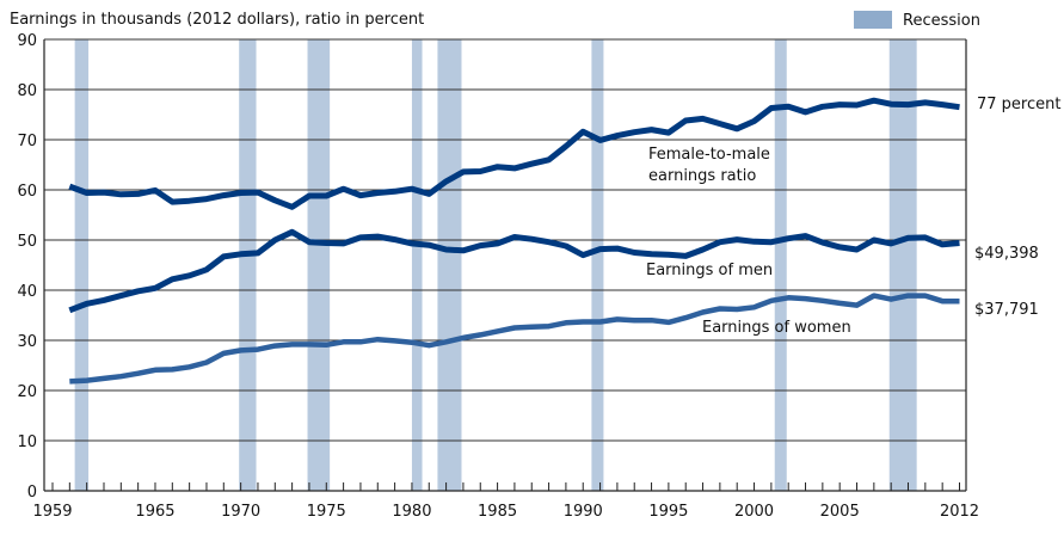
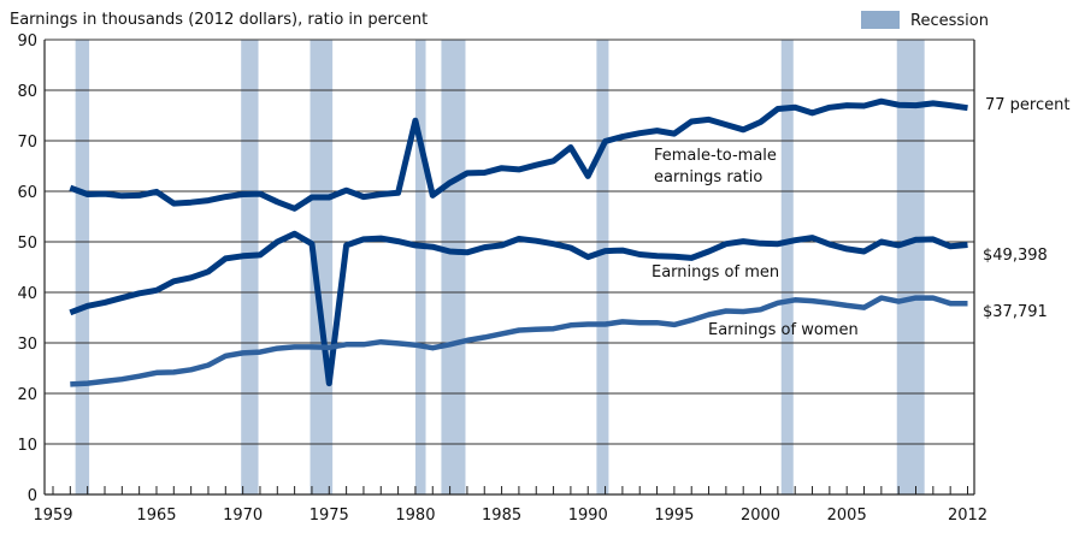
Earnings of men/1975: 49 -> 22
Female-to-male earnings ratio/1980: 60 -> 74
Female-to-male earnings ratio/1990: 72 -> 63
